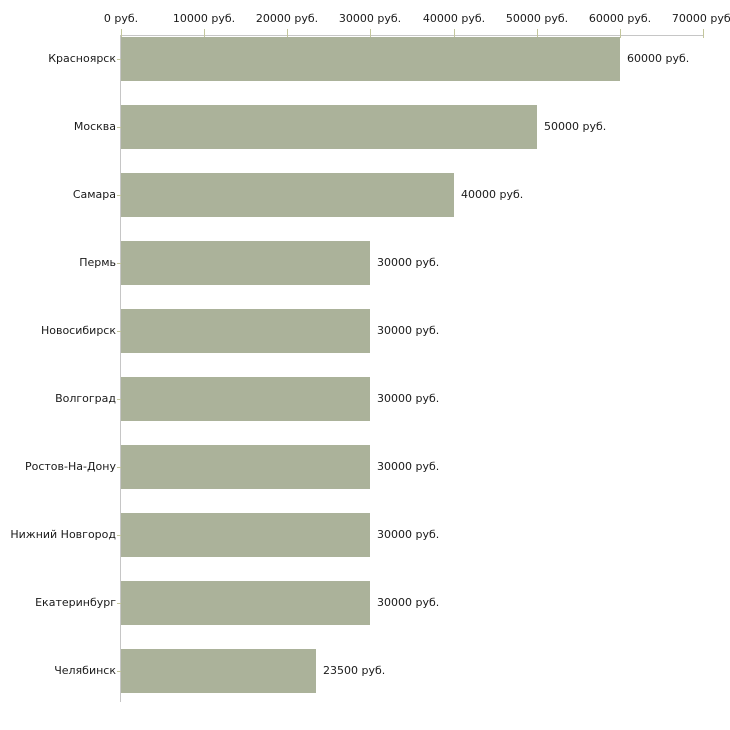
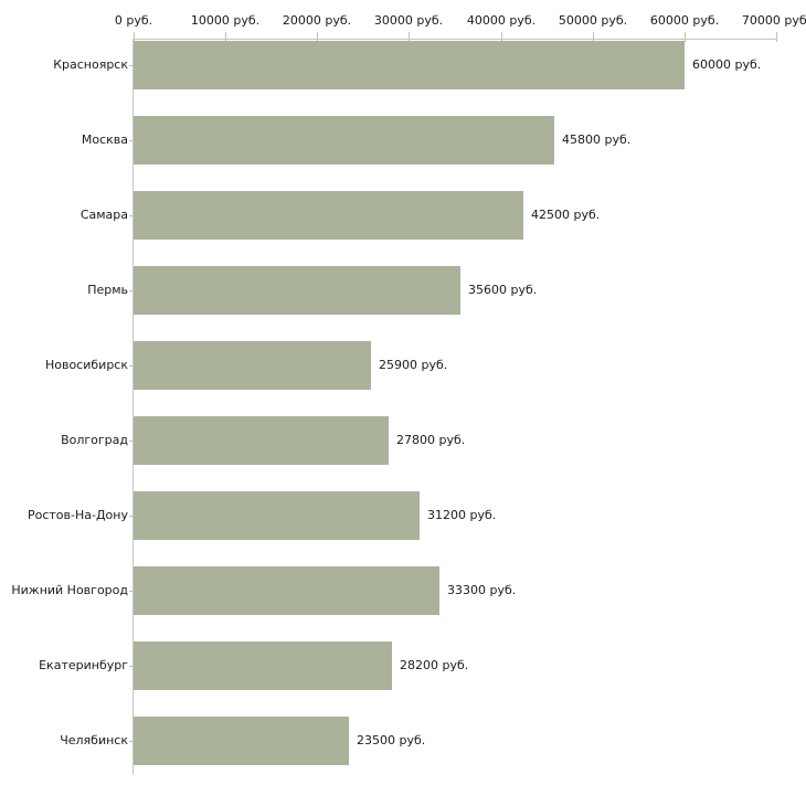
Москва: 50000 -> 45800
Самара: 40000 -> 42500
Пермь: 30000 -> 35600
Новосибирск: 30000 -> 25900
Волгоград: 30000 -> 27800
Ростов-На-Дону: 30000 -> 31200
Нижний Новгород: 30000 -> 33300
Екатеринбург: 30000 -> 28200
